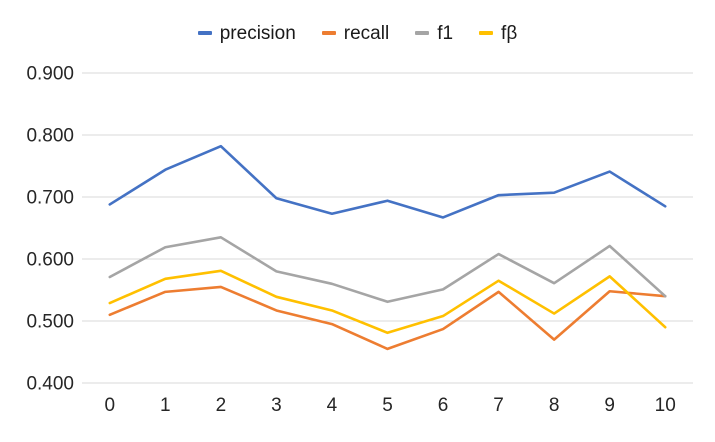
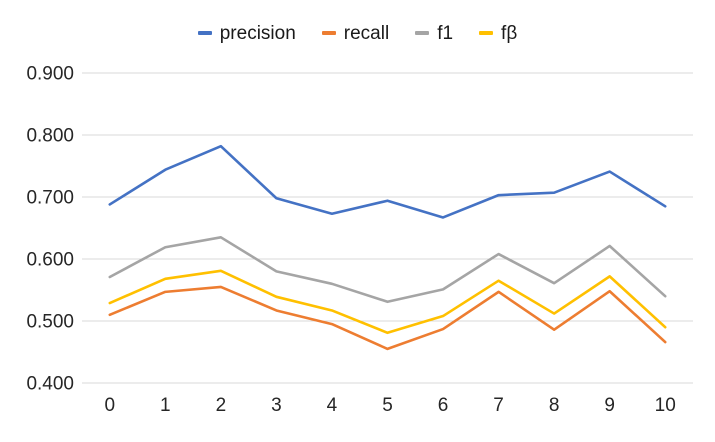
recall/8: 0.47 -> 0.49
recall/10: 0.54 -> 0.47
